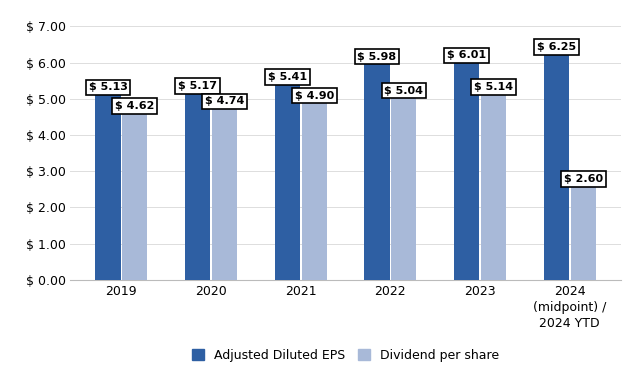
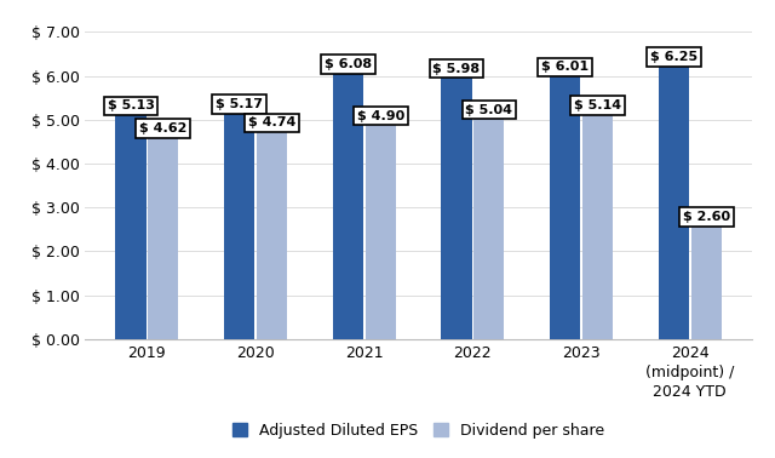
Adjusted Diluted EPS/2021: 5.41 -> 6.08
